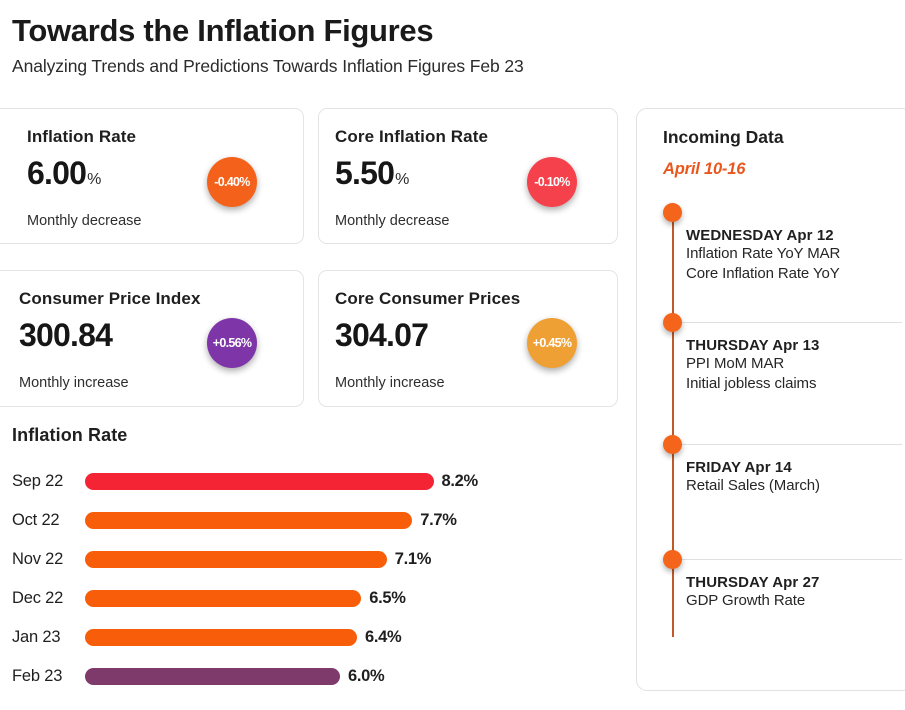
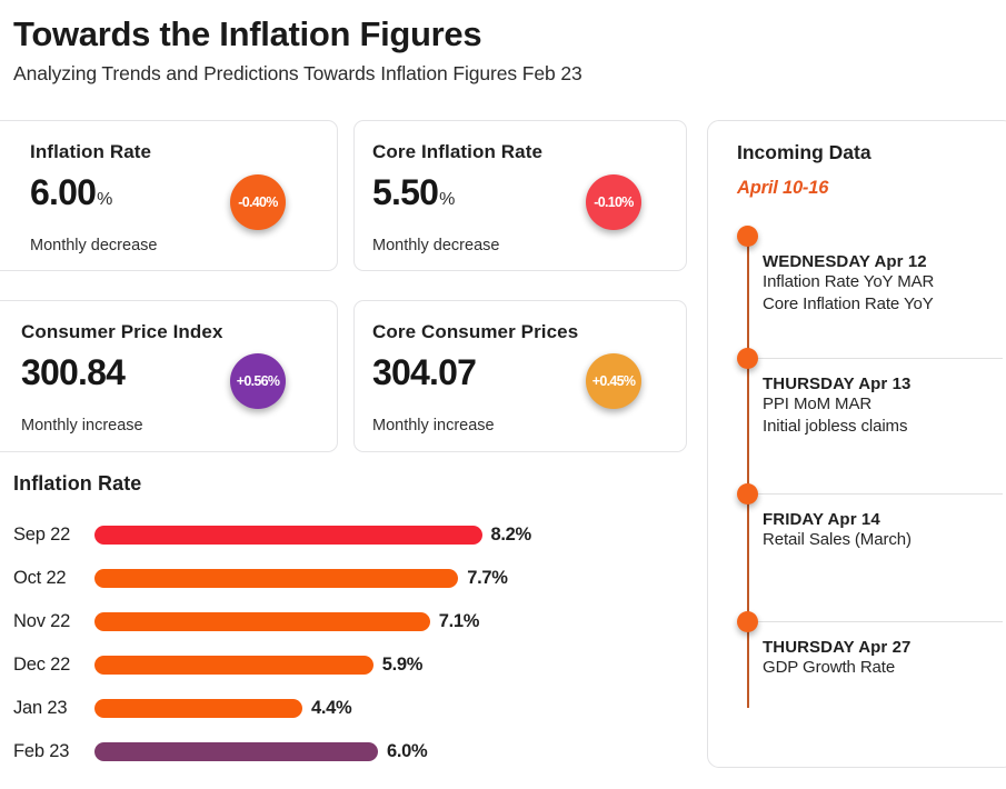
Dec 22: 6.5% -> 5.9%
Jan 23: 6.4% -> 4.4%
